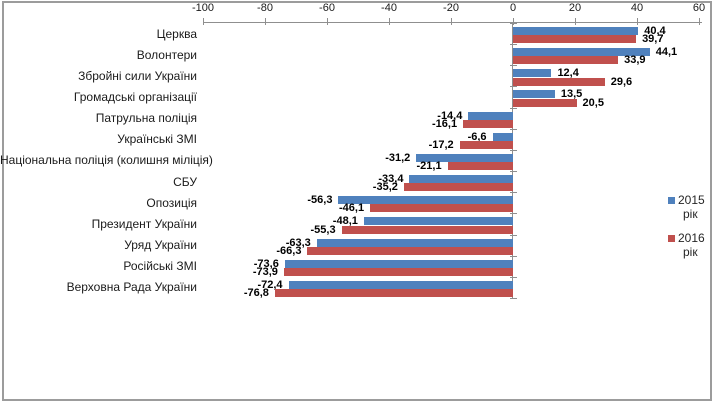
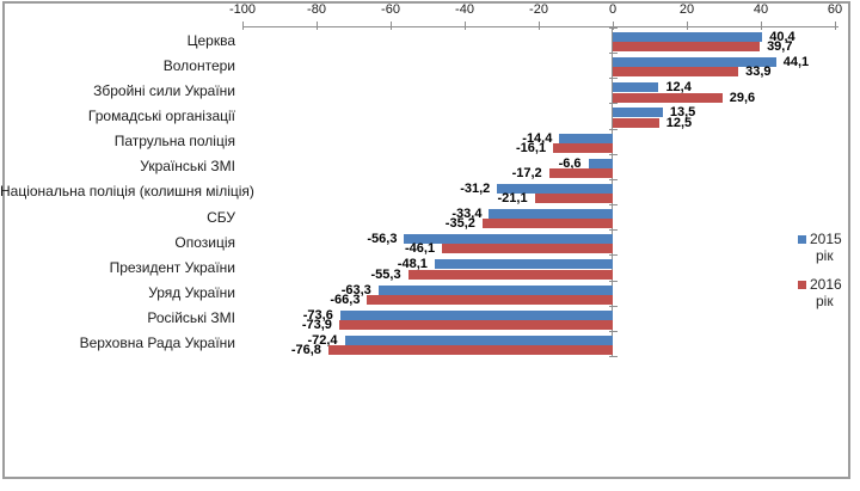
2016 рік/Громадські організації: 20,5 -> 12,5
